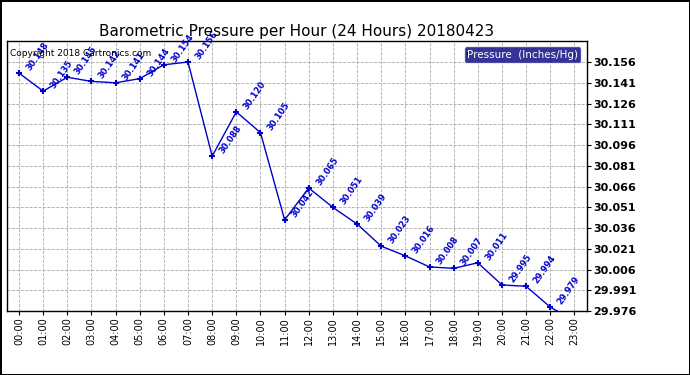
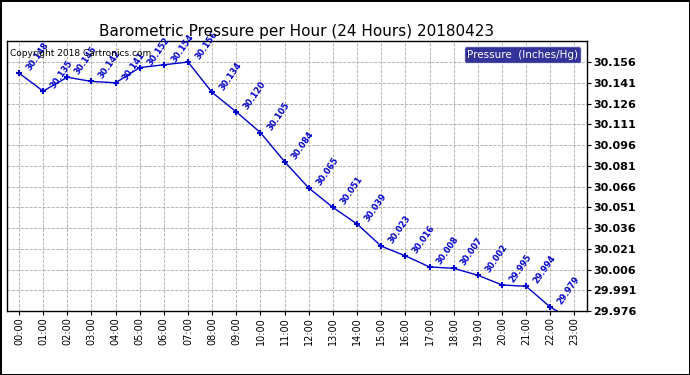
05:00: 30.144 -> 30.152
08:00: 30.088 -> 30.134
11:00: 30.042 -> 30.084
19:00: 30.011 -> 30.002
